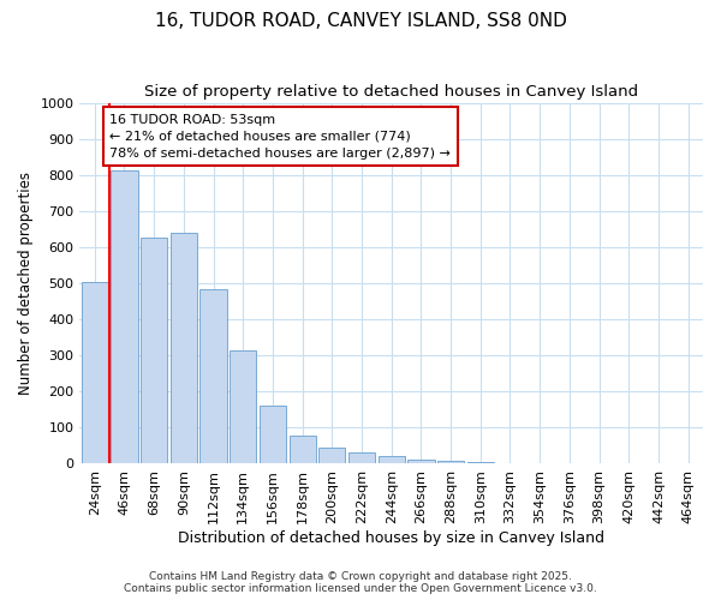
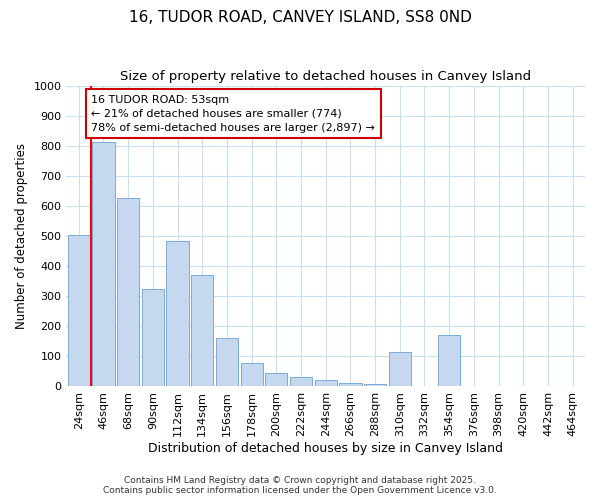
90sqm: 640 -> 325
134sqm: 315 -> 370
310sqm: 4 -> 115
354sqm: 2 -> 170
